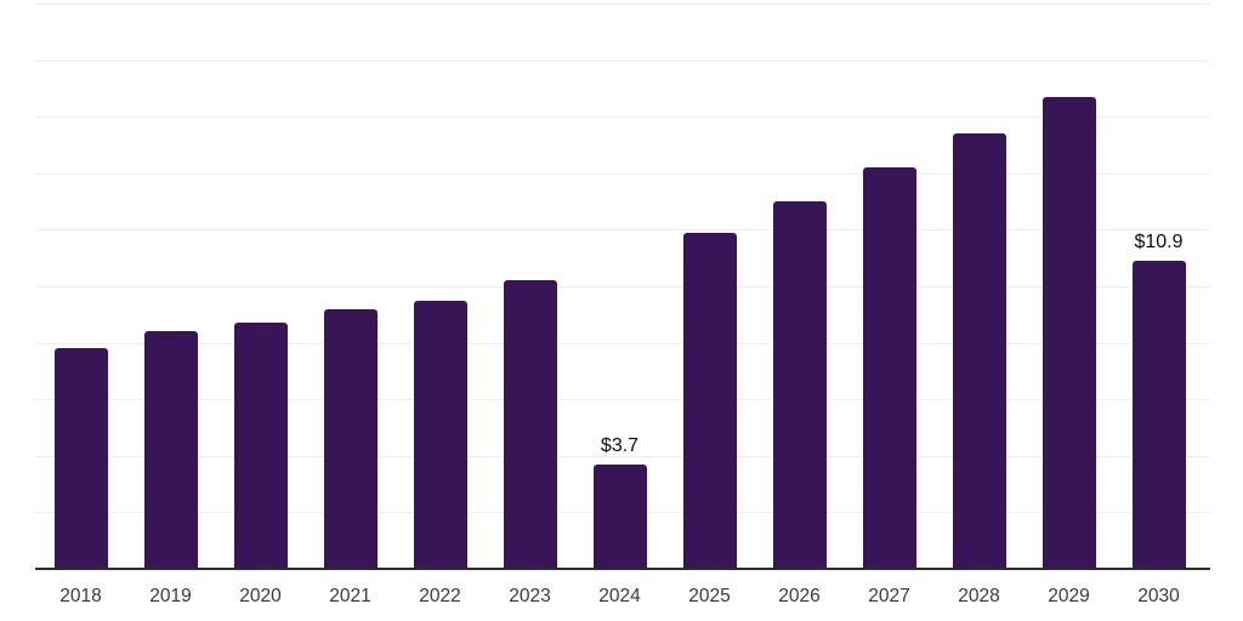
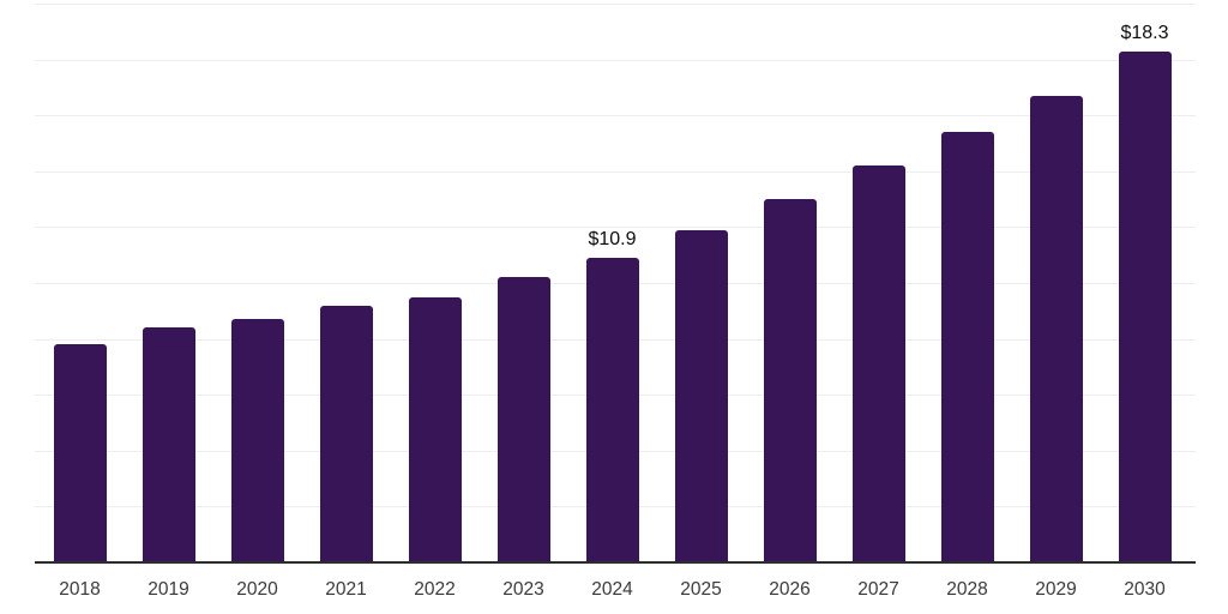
2024: $3.7 -> $10.9
2030: $10.9 -> $18.3
